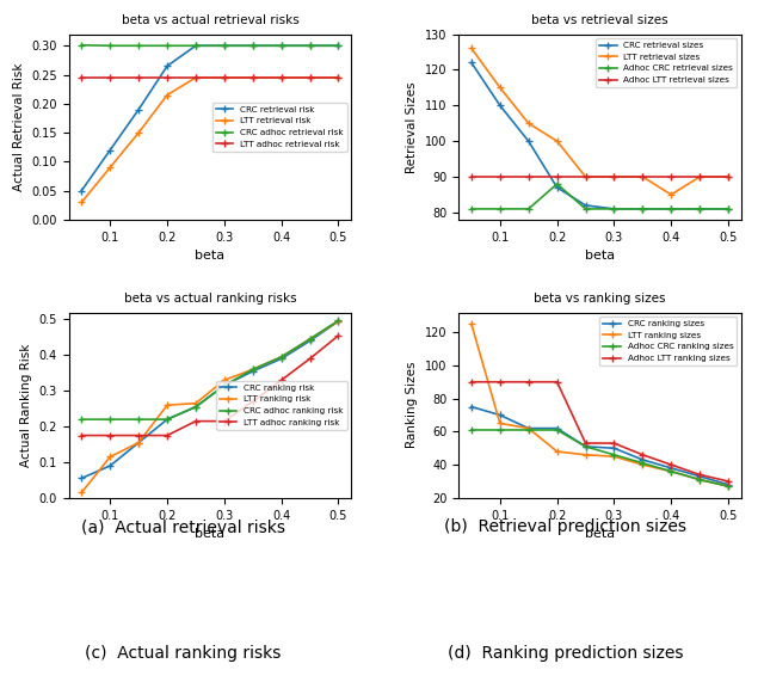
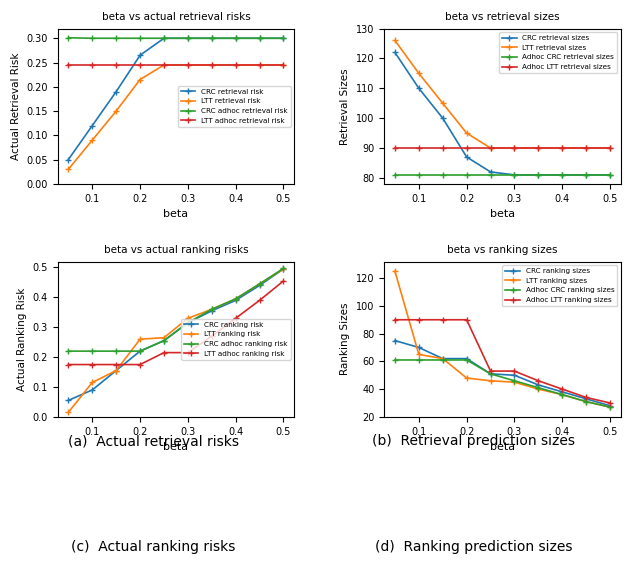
beta vs retrieval sizes/LTT retrieval sizes/0.2: 100 -> 95
beta vs retrieval sizes/Adhoc CRC retrieval sizes/0.2: 88 -> 81
beta vs retrieval sizes/LTT retrieval sizes/0.4: 85 -> 90
